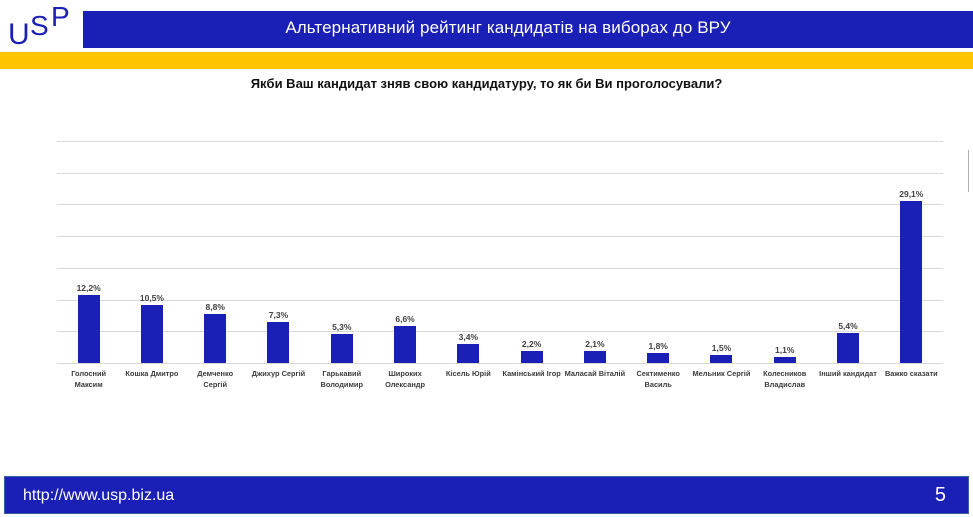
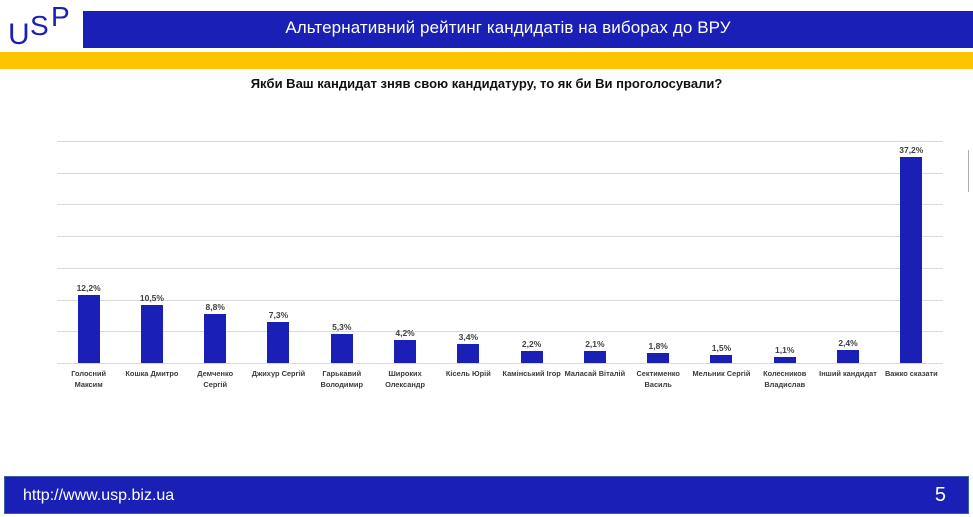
Широких Олександр: 6,6% -> 4,2%
Інший кандидат: 5,4% -> 2,4%
Важко сказати: 29,1% -> 37,2%
